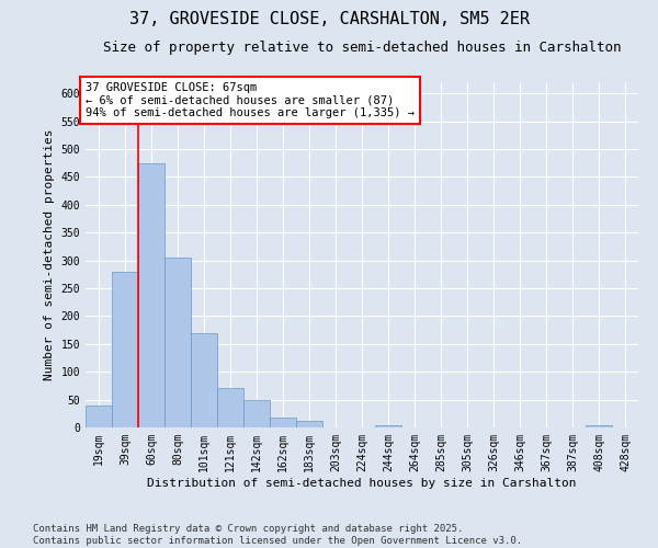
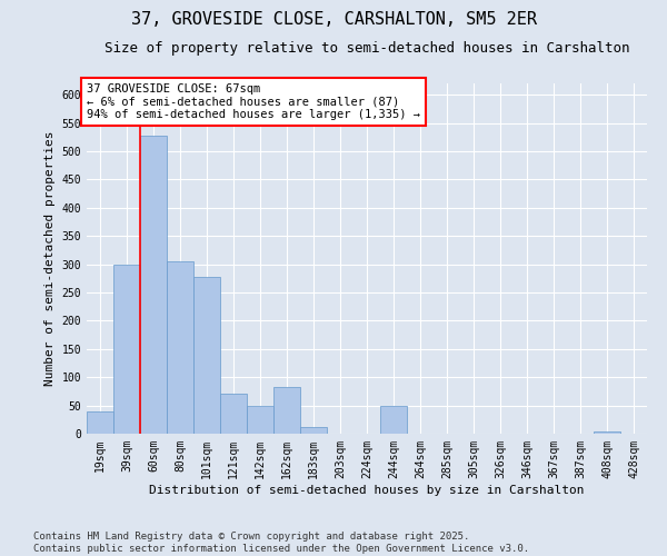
39sqm: 280 -> 300
60sqm: 475 -> 528
101sqm: 170 -> 278
162sqm: 18 -> 82
244sqm: 3 -> 50
